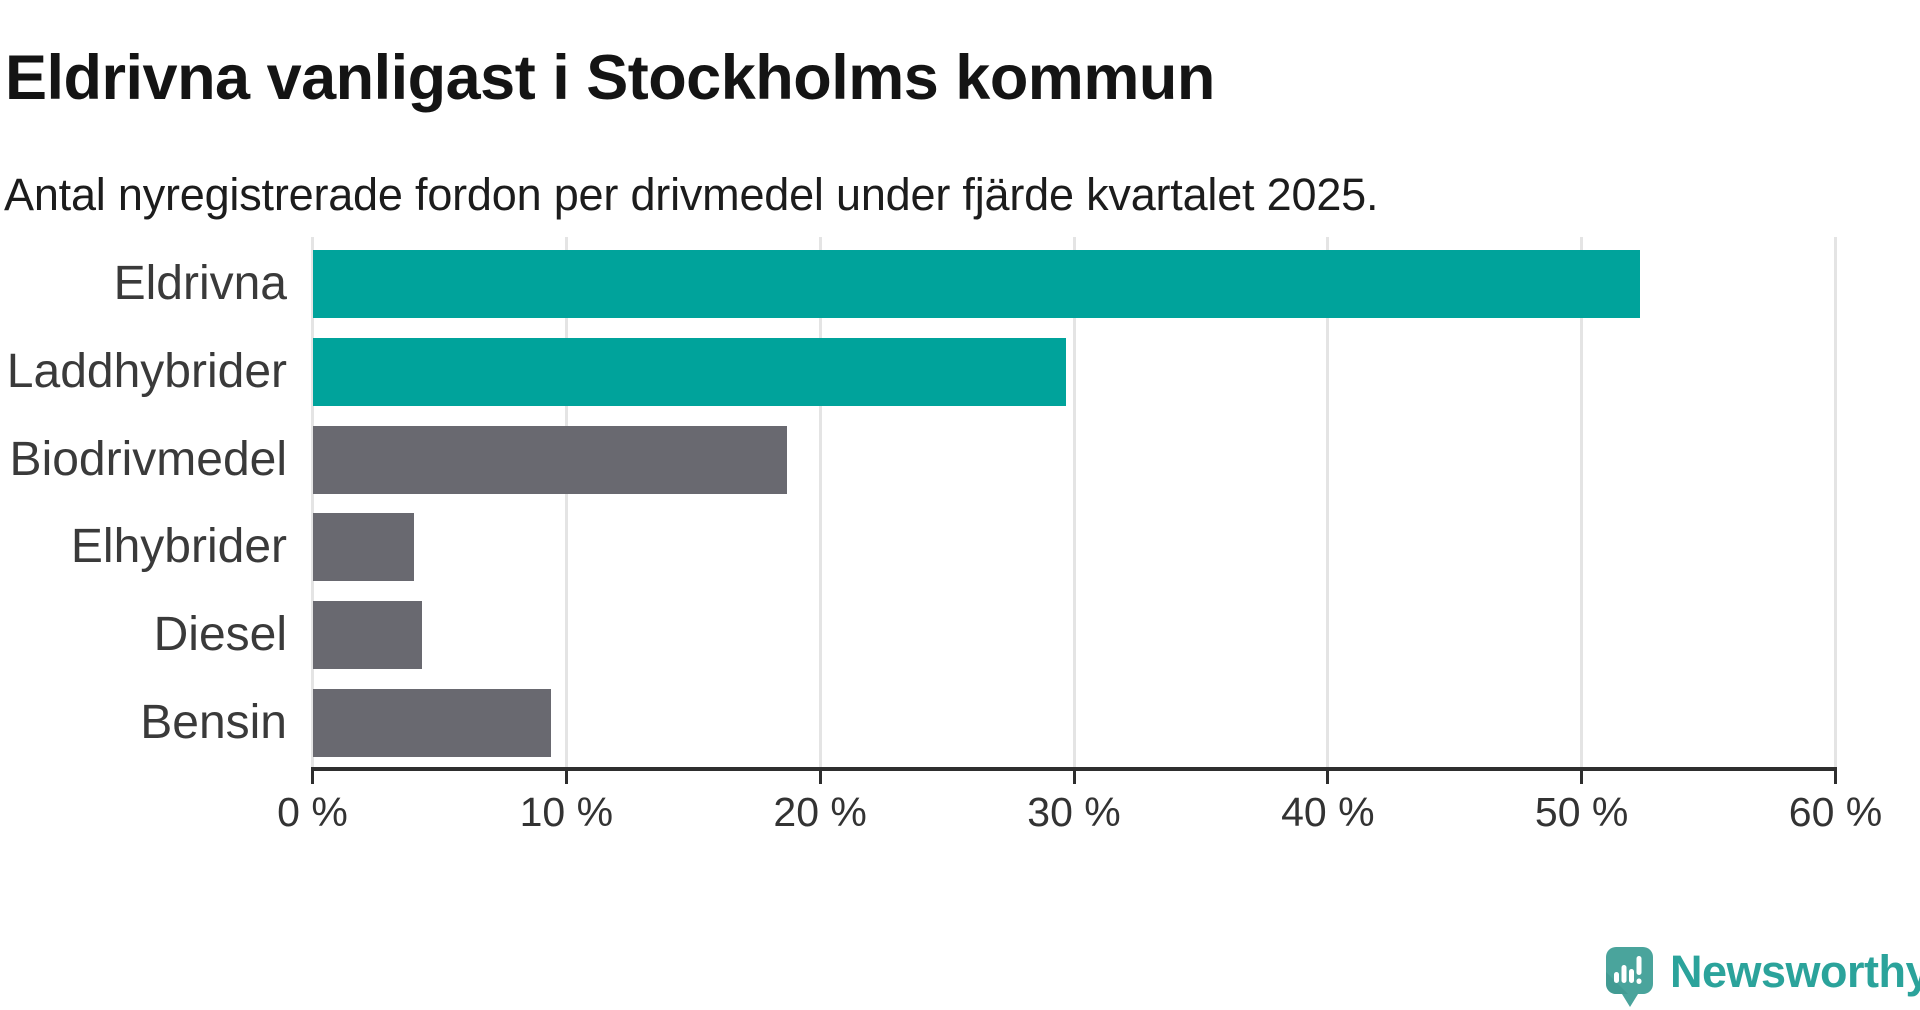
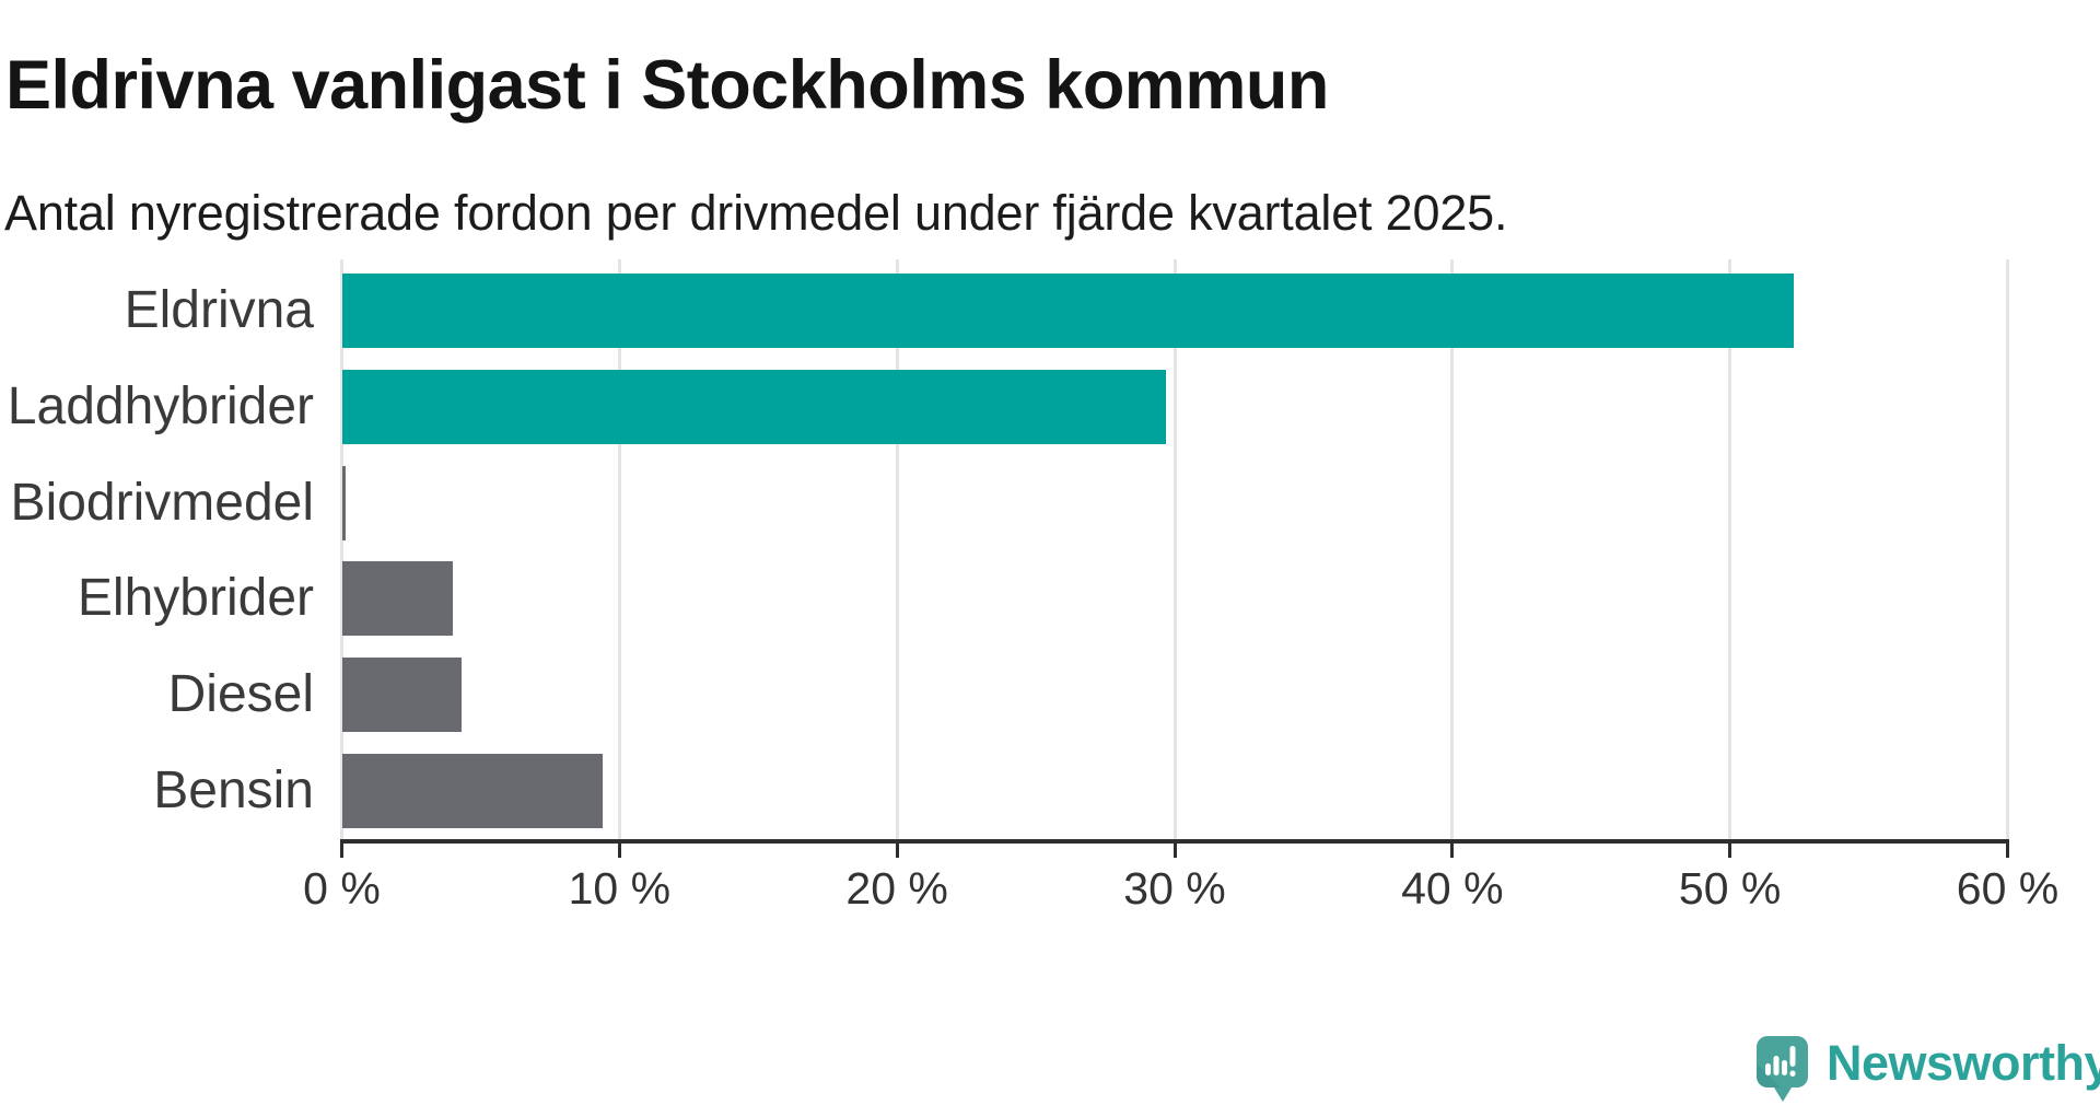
Biodrivmedel: 18.7% -> 0.1%
